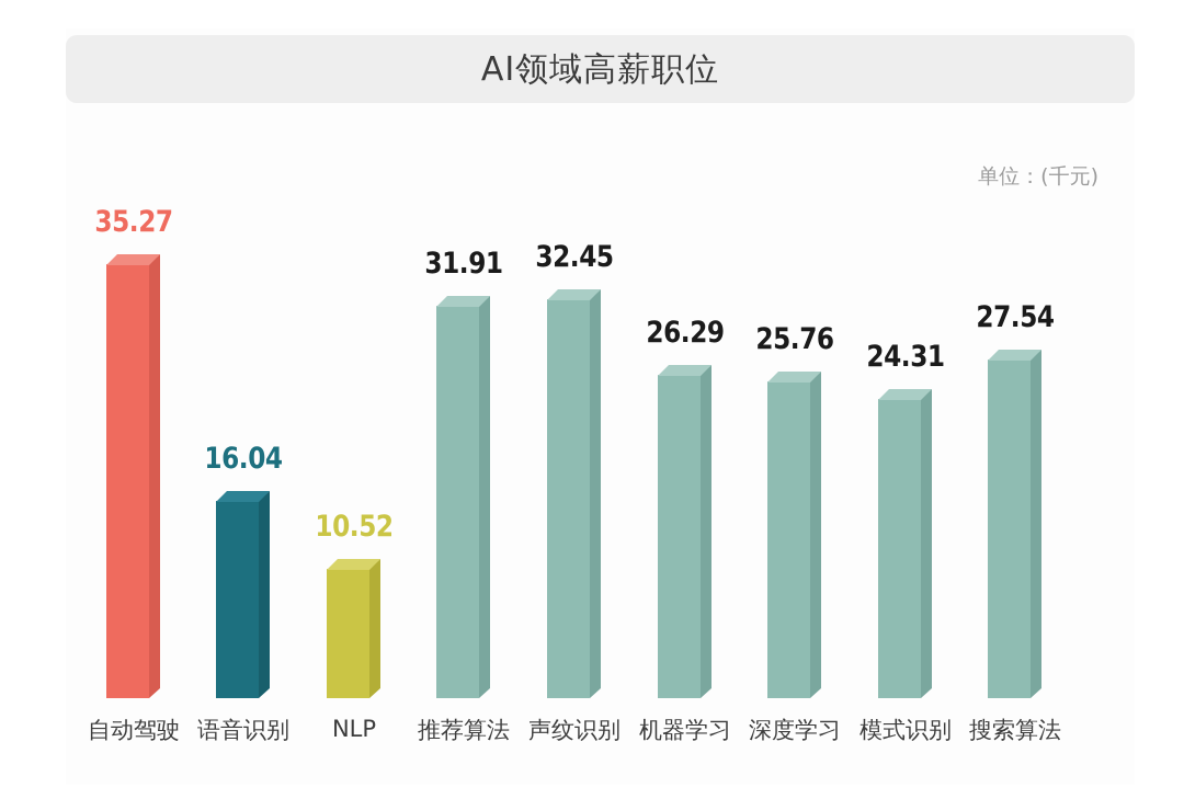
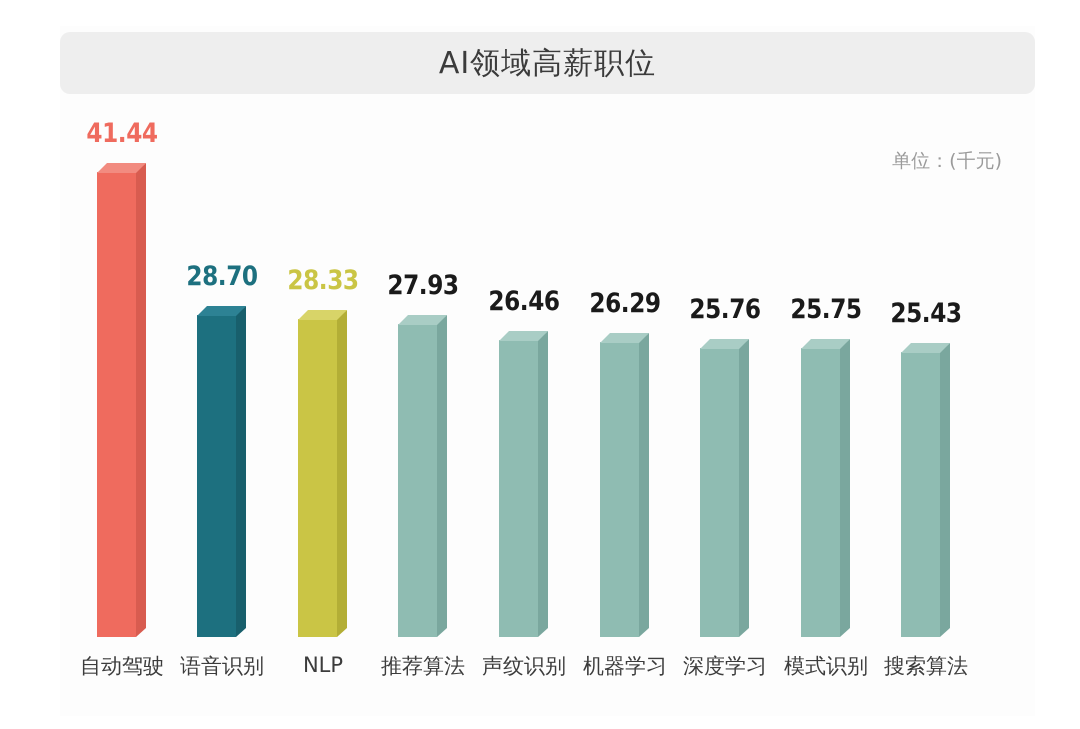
自动驾驶: 35.27 -> 41.44
语音识别: 16.04 -> 28.70
NLP: 10.52 -> 28.33
推荐算法: 31.91 -> 27.93
声纹识别: 32.45 -> 26.46
模式识别: 24.31 -> 25.75
搜索算法: 27.54 -> 25.43
